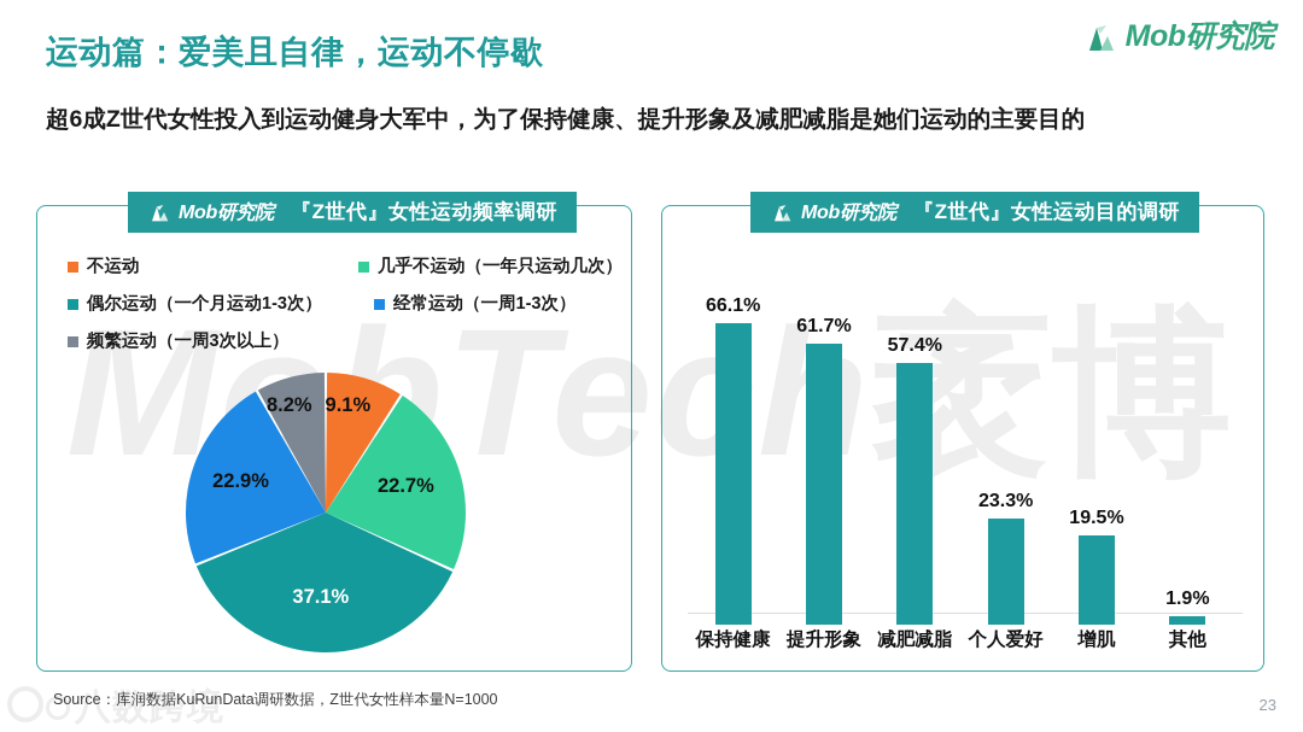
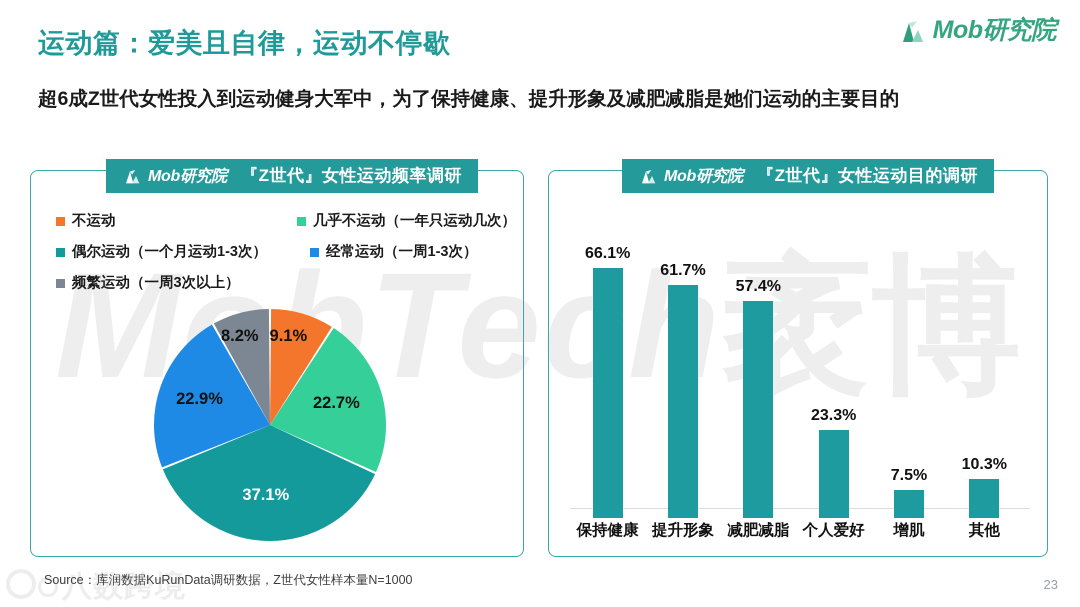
『Z世代』女性运动目的调研/增肌: 19.5% -> 7.5%
『Z世代』女性运动目的调研/其他: 1.9% -> 10.3%
